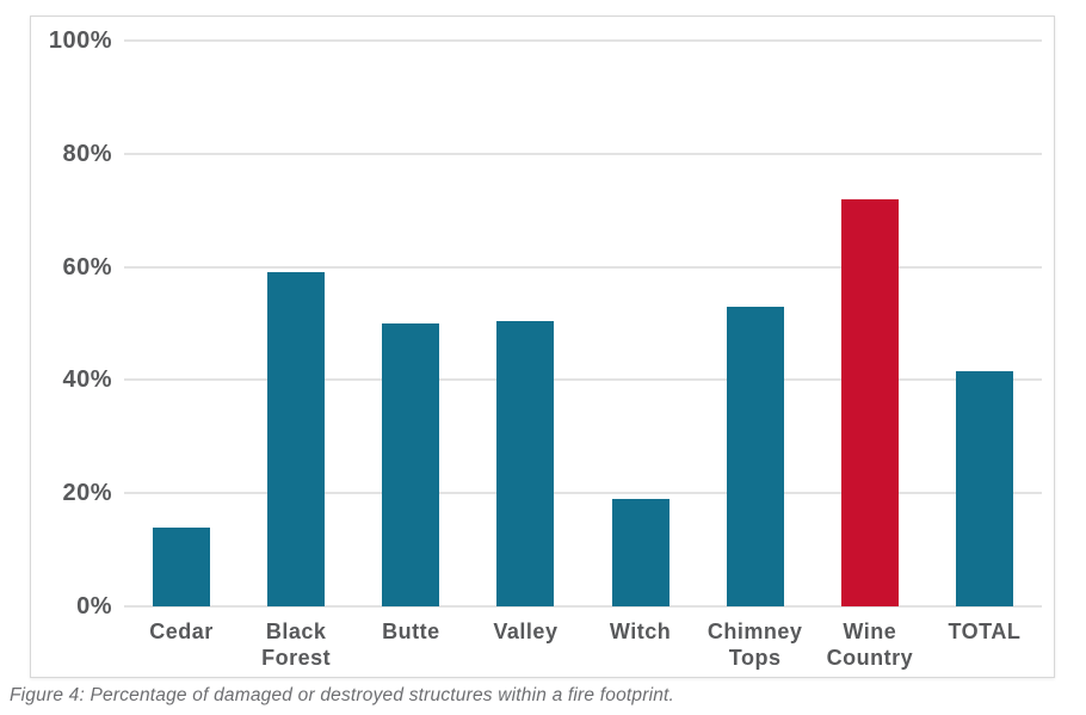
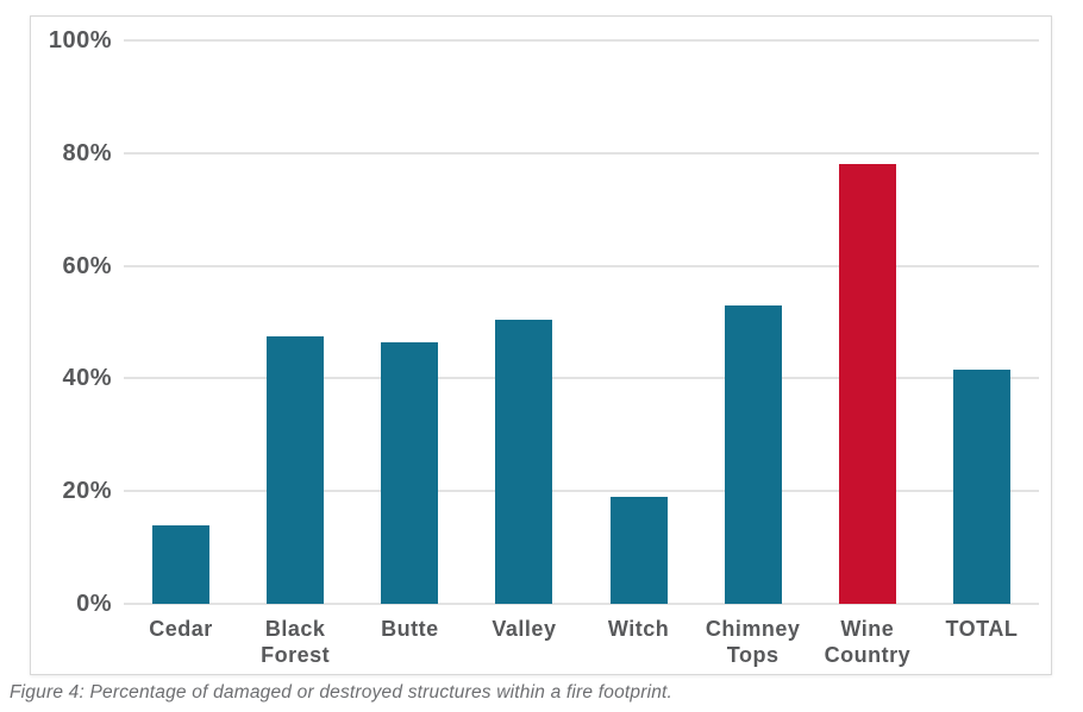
Black Forest: 59% -> 48%
Butte: 50% -> 46%
Wine Country: 72% -> 78%
